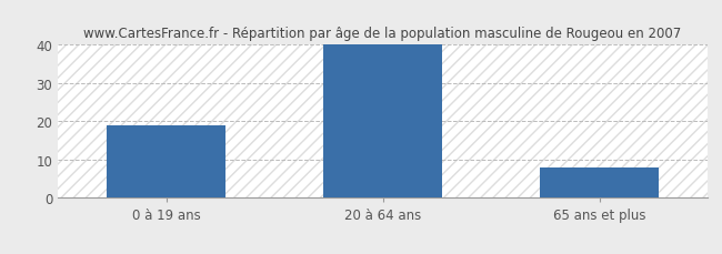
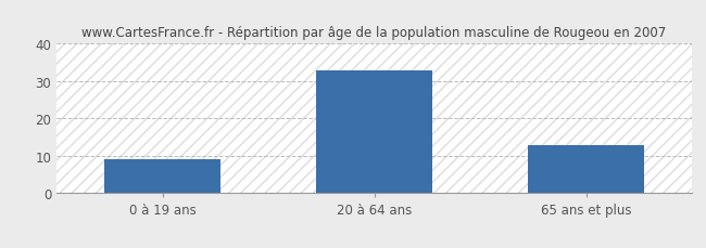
0 à 19 ans: 19 -> 9
20 à 64 ans: 40 -> 33
65 ans et plus: 8 -> 13
